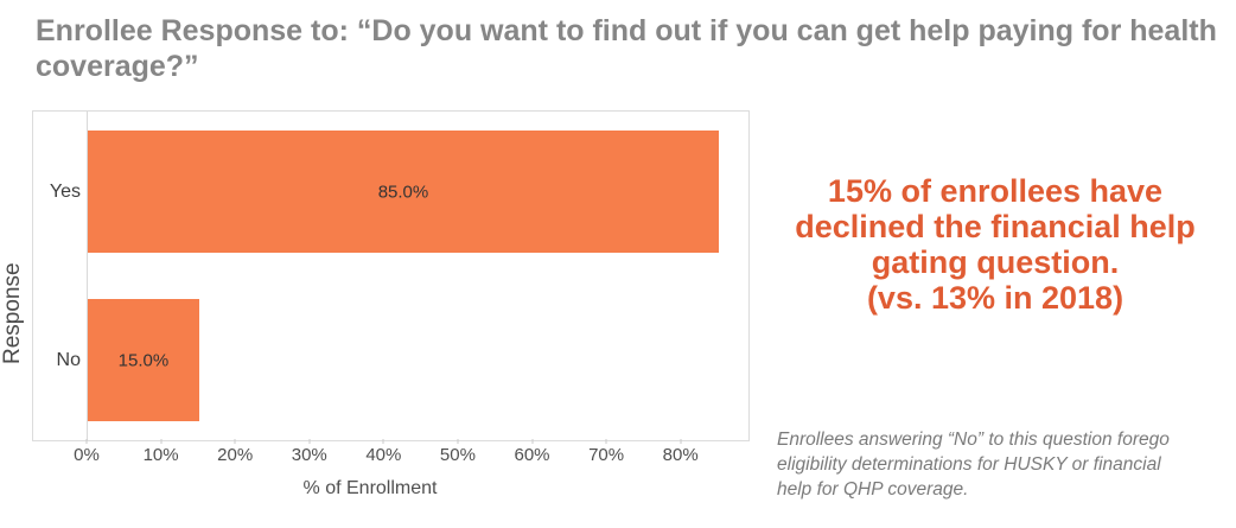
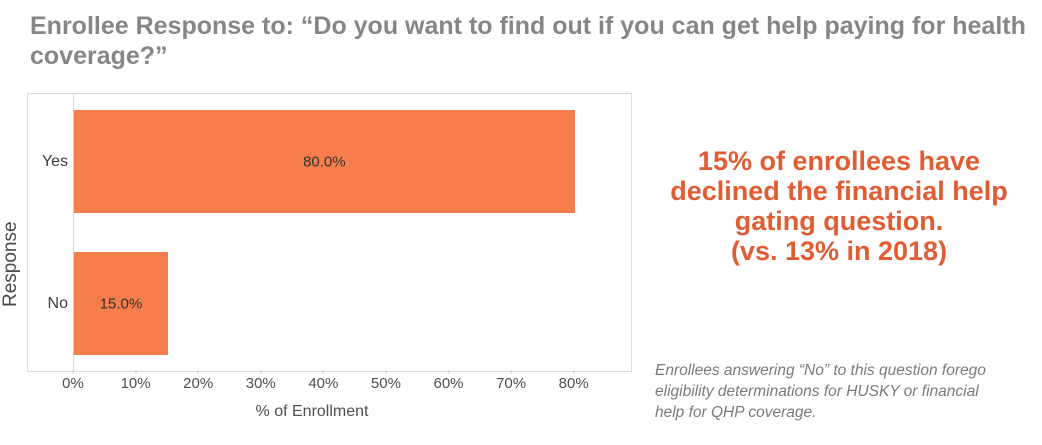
Yes: 85.0% -> 80.0%
